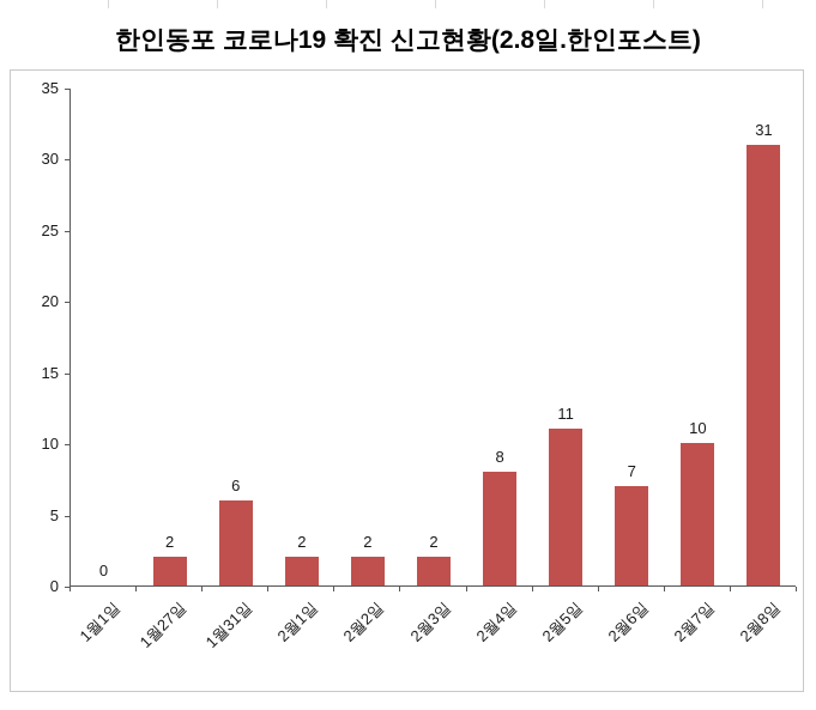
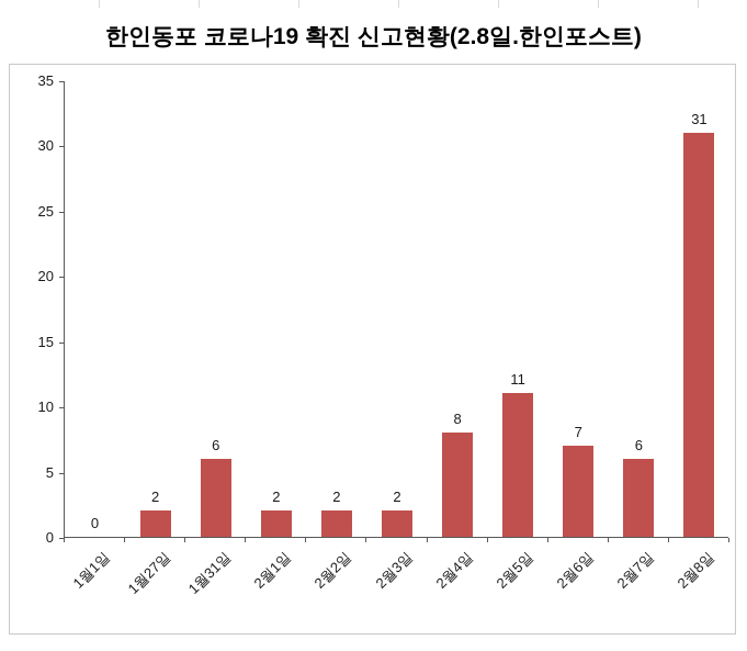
2월7일: 10 -> 6
